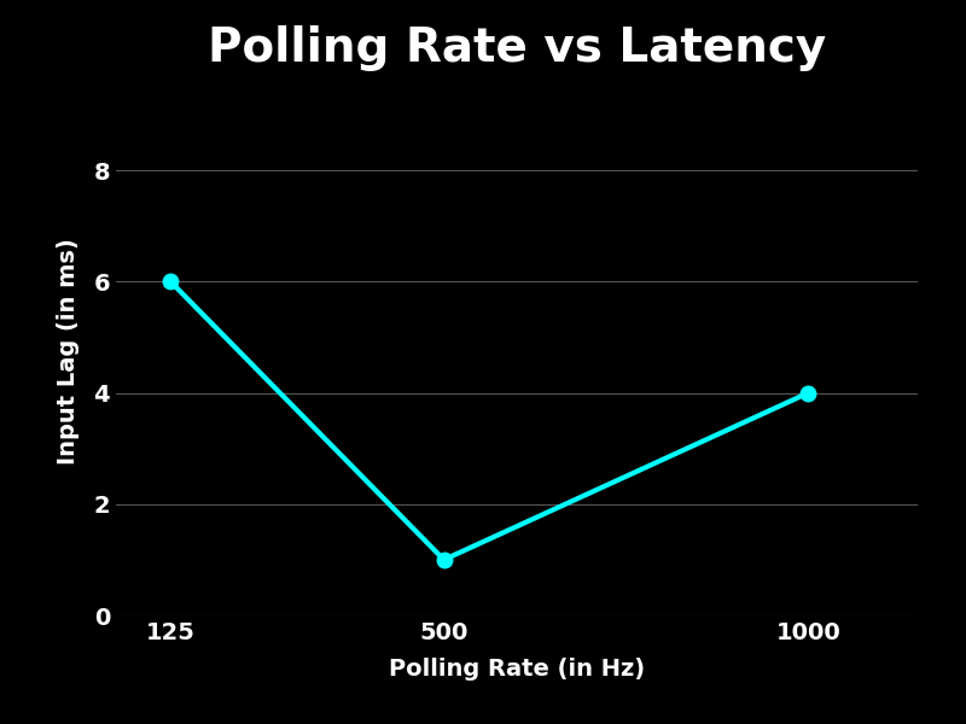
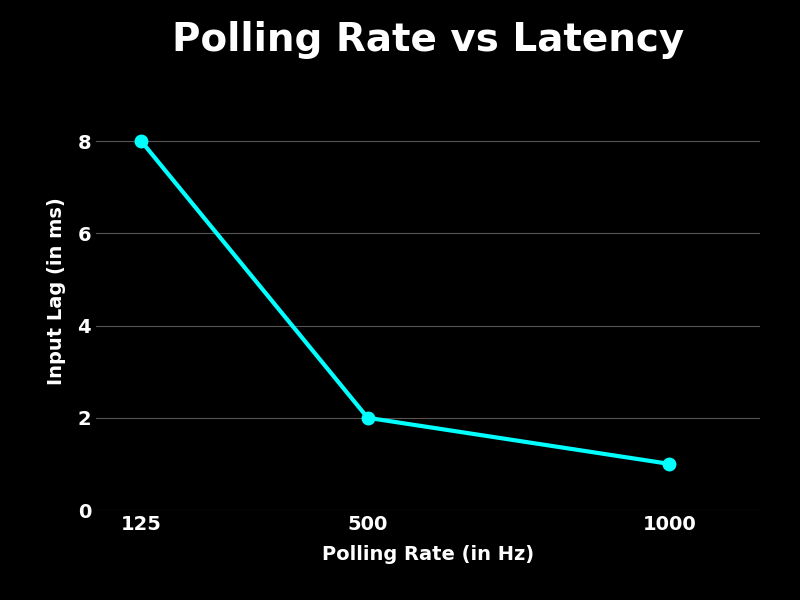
125: 6 -> 8
500: 1 -> 2
1000: 4 -> 1
